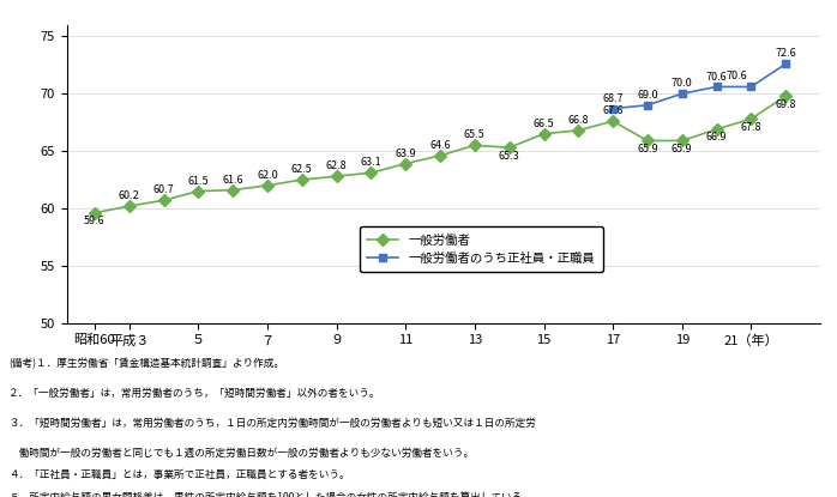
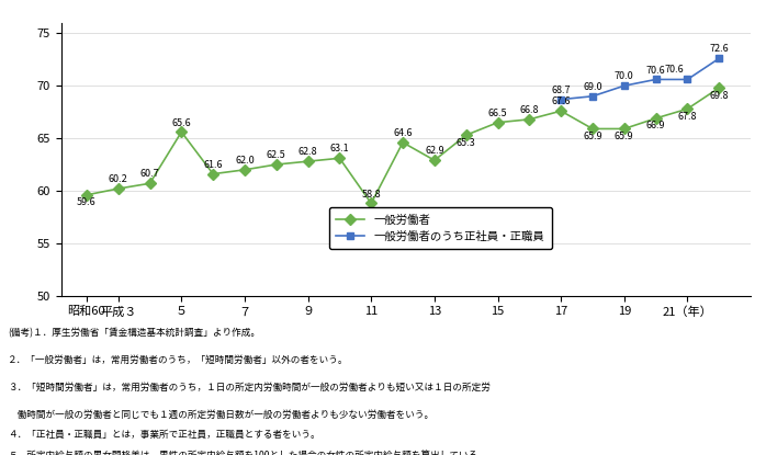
一般労働者/５: 61.5 -> 65.6
一般労働者/11: 63.9 -> 58.8
一般労働者/13: 65.5 -> 62.9
